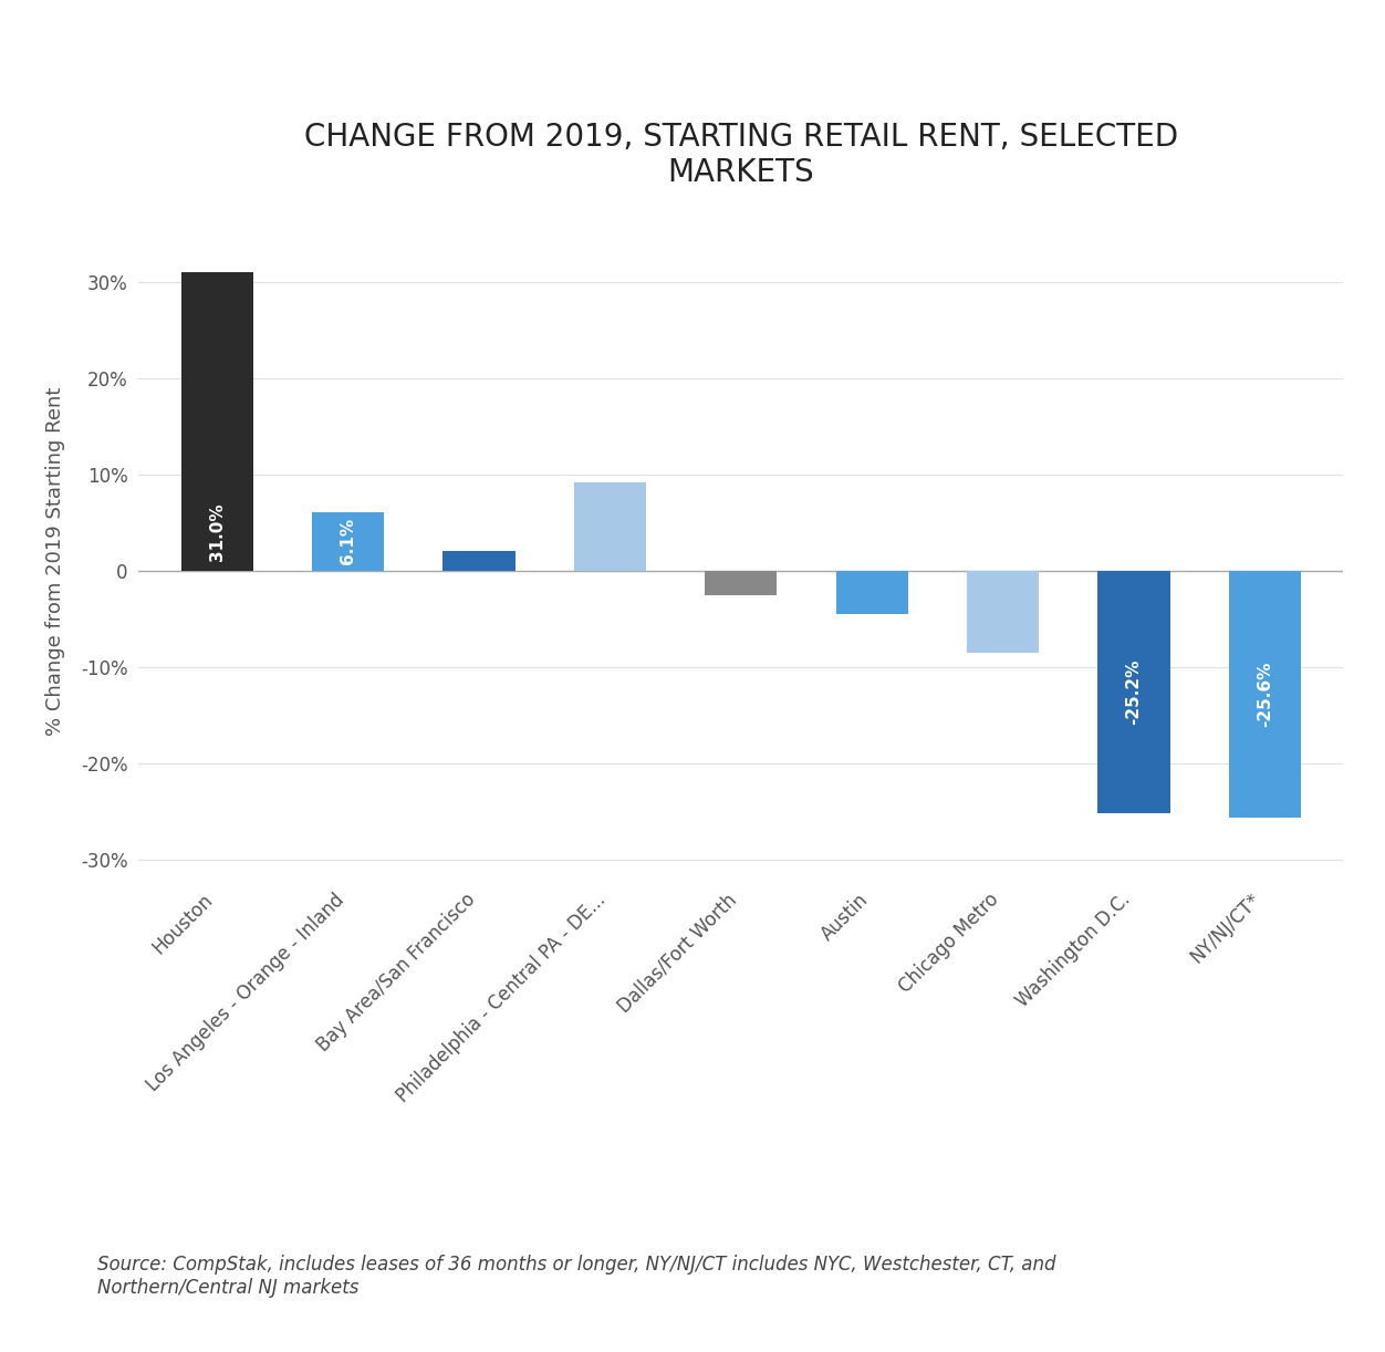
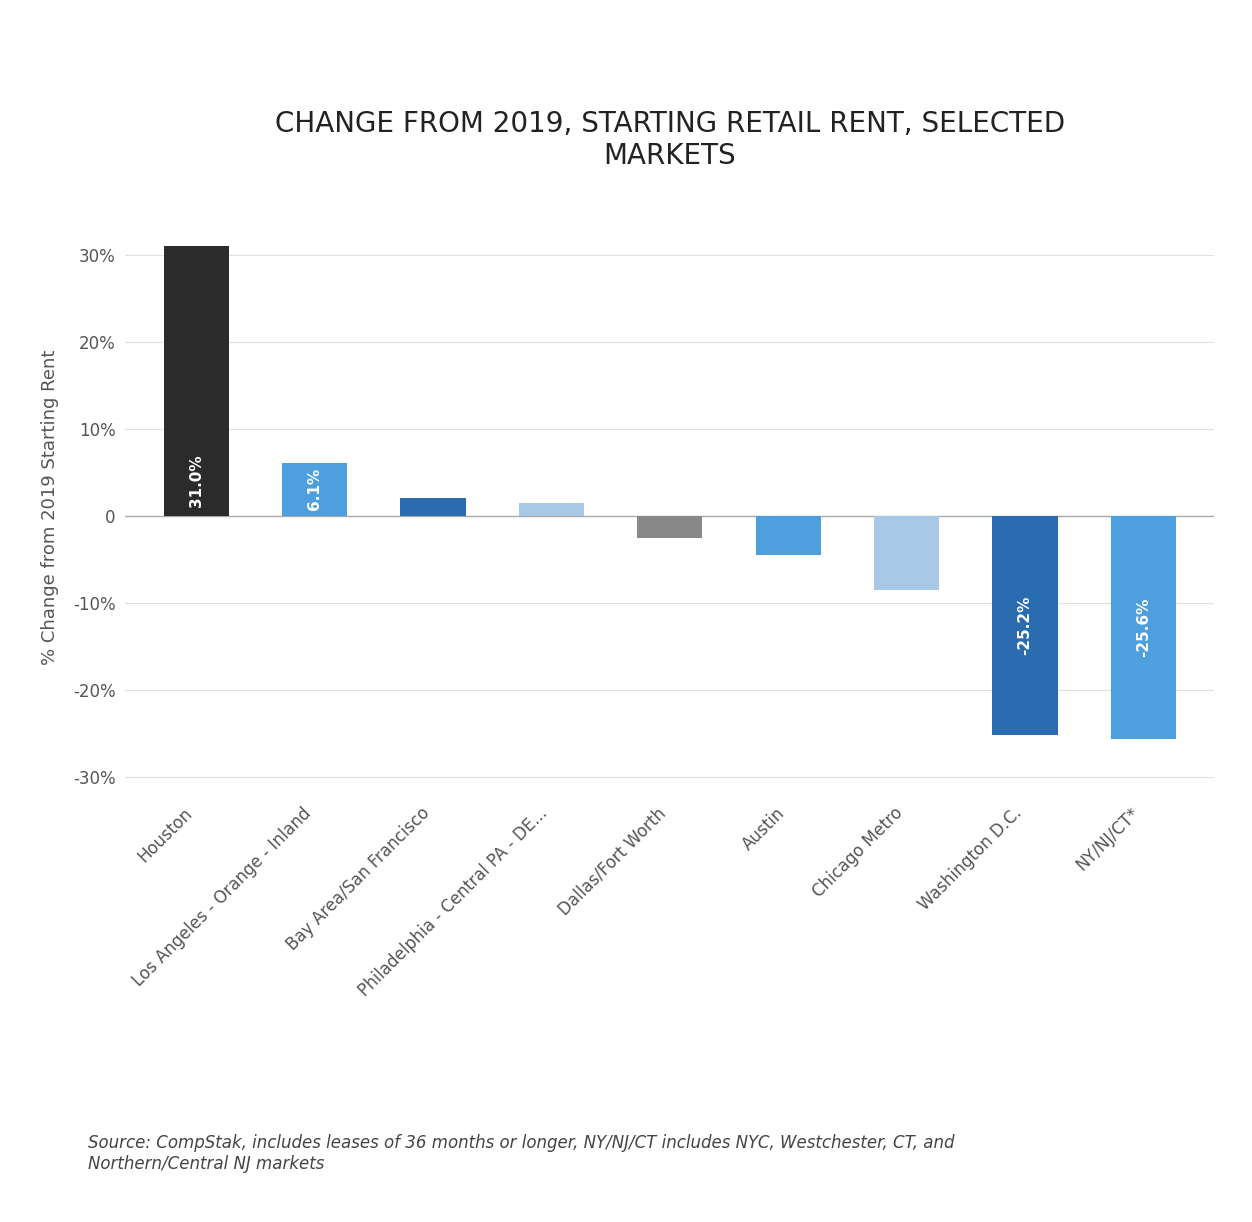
Philadelphia - Central PA - DE...: 9.2% -> 1.5%
